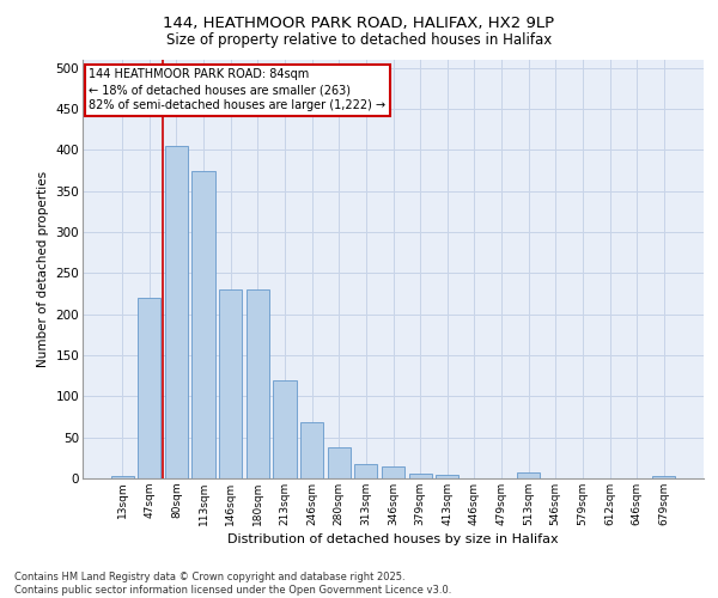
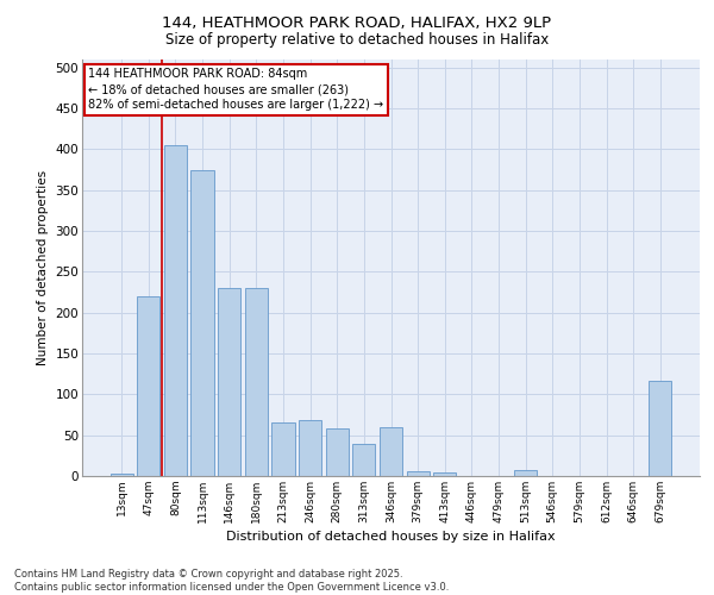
213sqm: 120 -> 66
280sqm: 38 -> 58
313sqm: 17 -> 40
346sqm: 14 -> 60
679sqm: 3 -> 116
